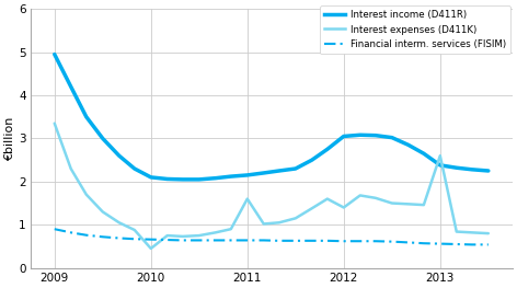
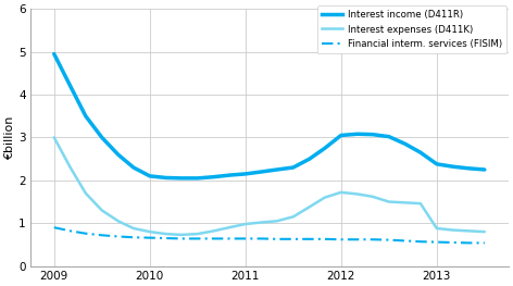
Interest expenses (D411K)/2009: 3.35 -> 3.00
Interest expenses (D411K)/2010: 0.45 -> 0.80
Interest expenses (D411K)/2011: 1.60 -> 0.98
Interest expenses (D411K)/2012: 1.40 -> 1.72
Interest expenses (D411K)/2013: 2.60 -> 0.88
